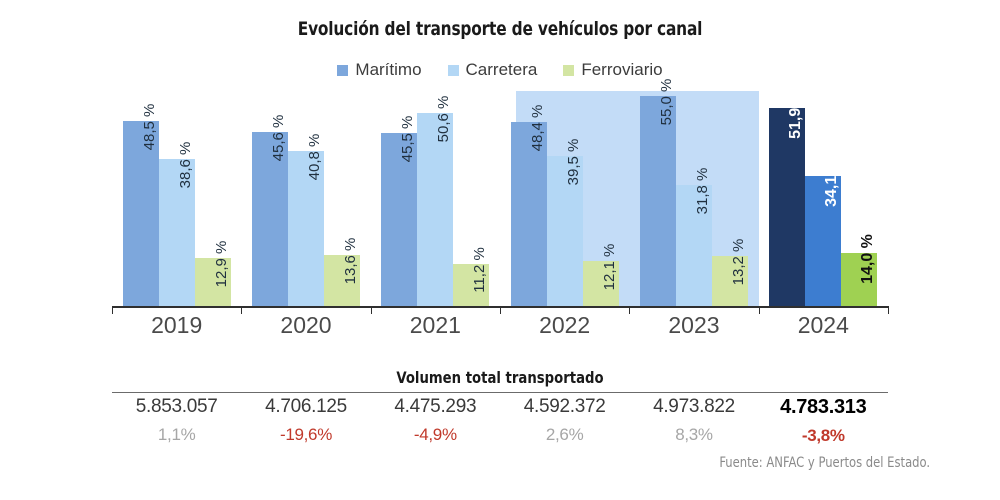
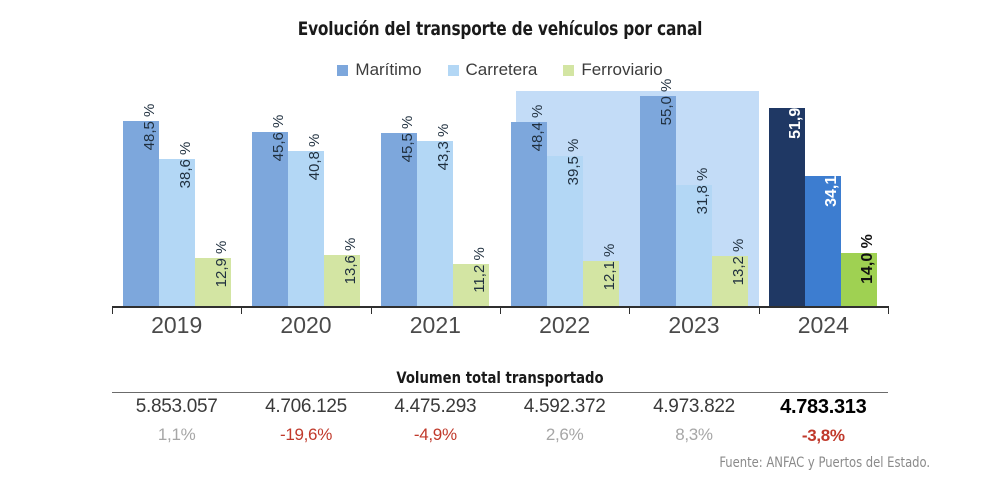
Carretera/2021: 50,6 -> 43,3
